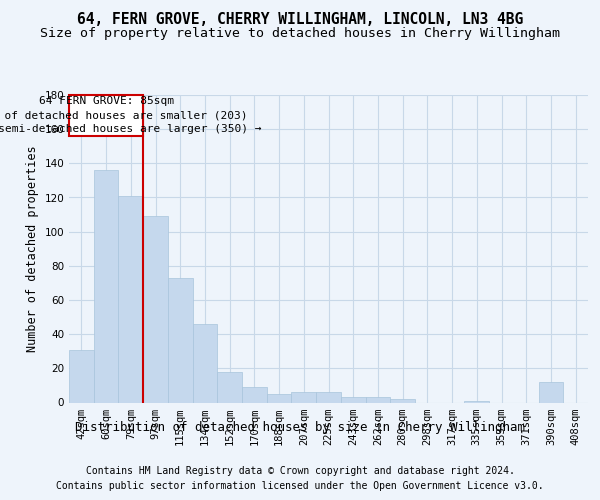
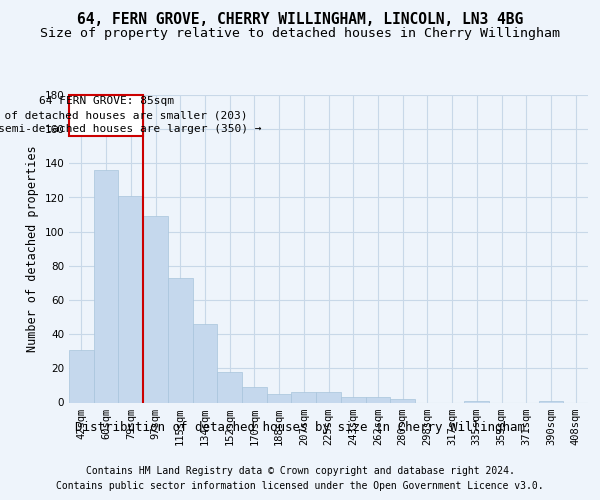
390sqm: 12 -> 1
